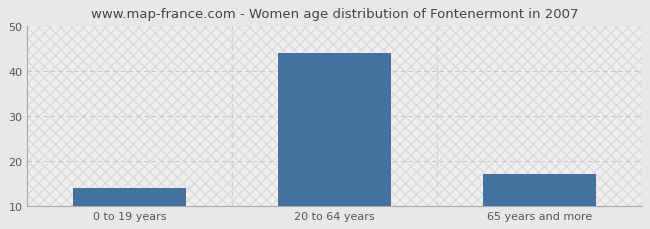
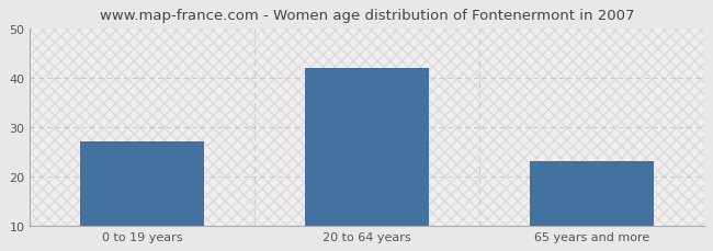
0 to 19 years: 14 -> 27
20 to 64 years: 44 -> 42
65 years and more: 17 -> 23
